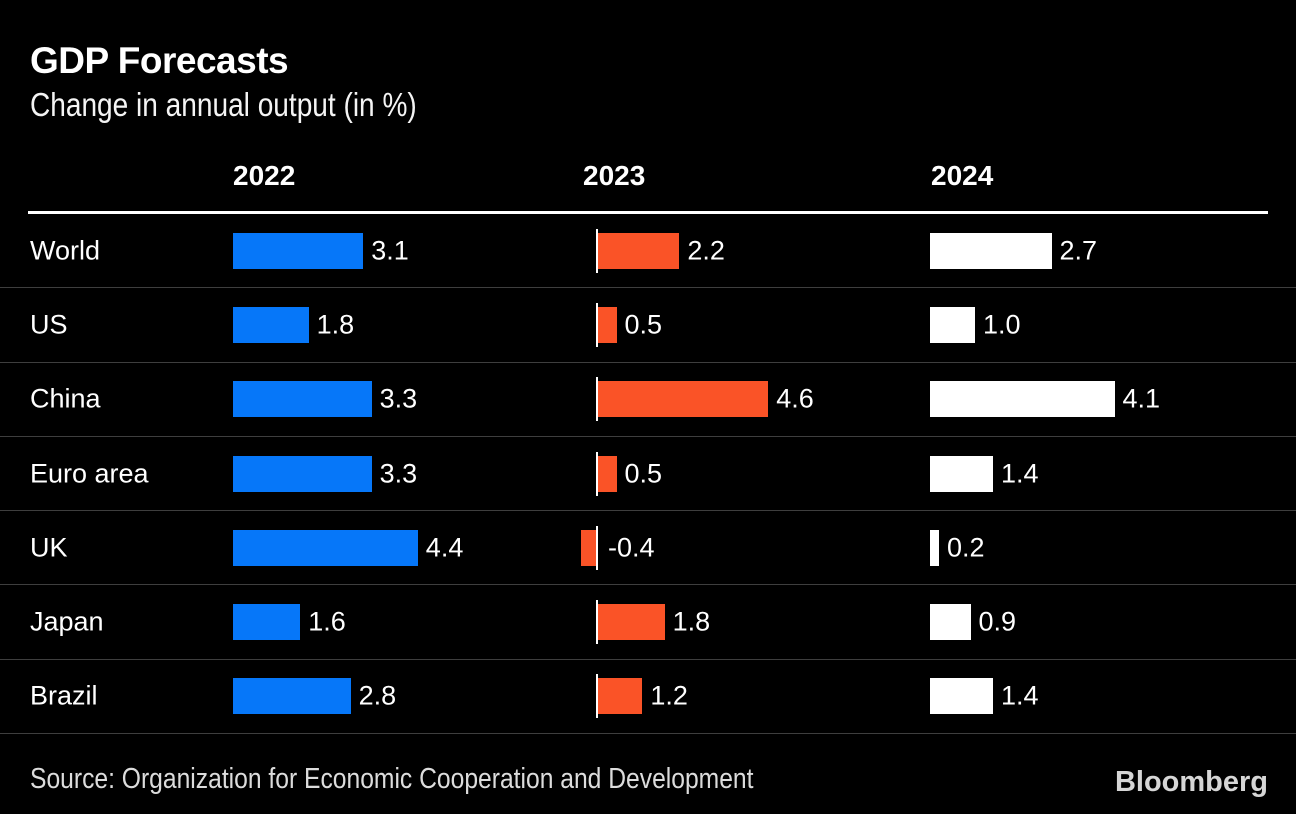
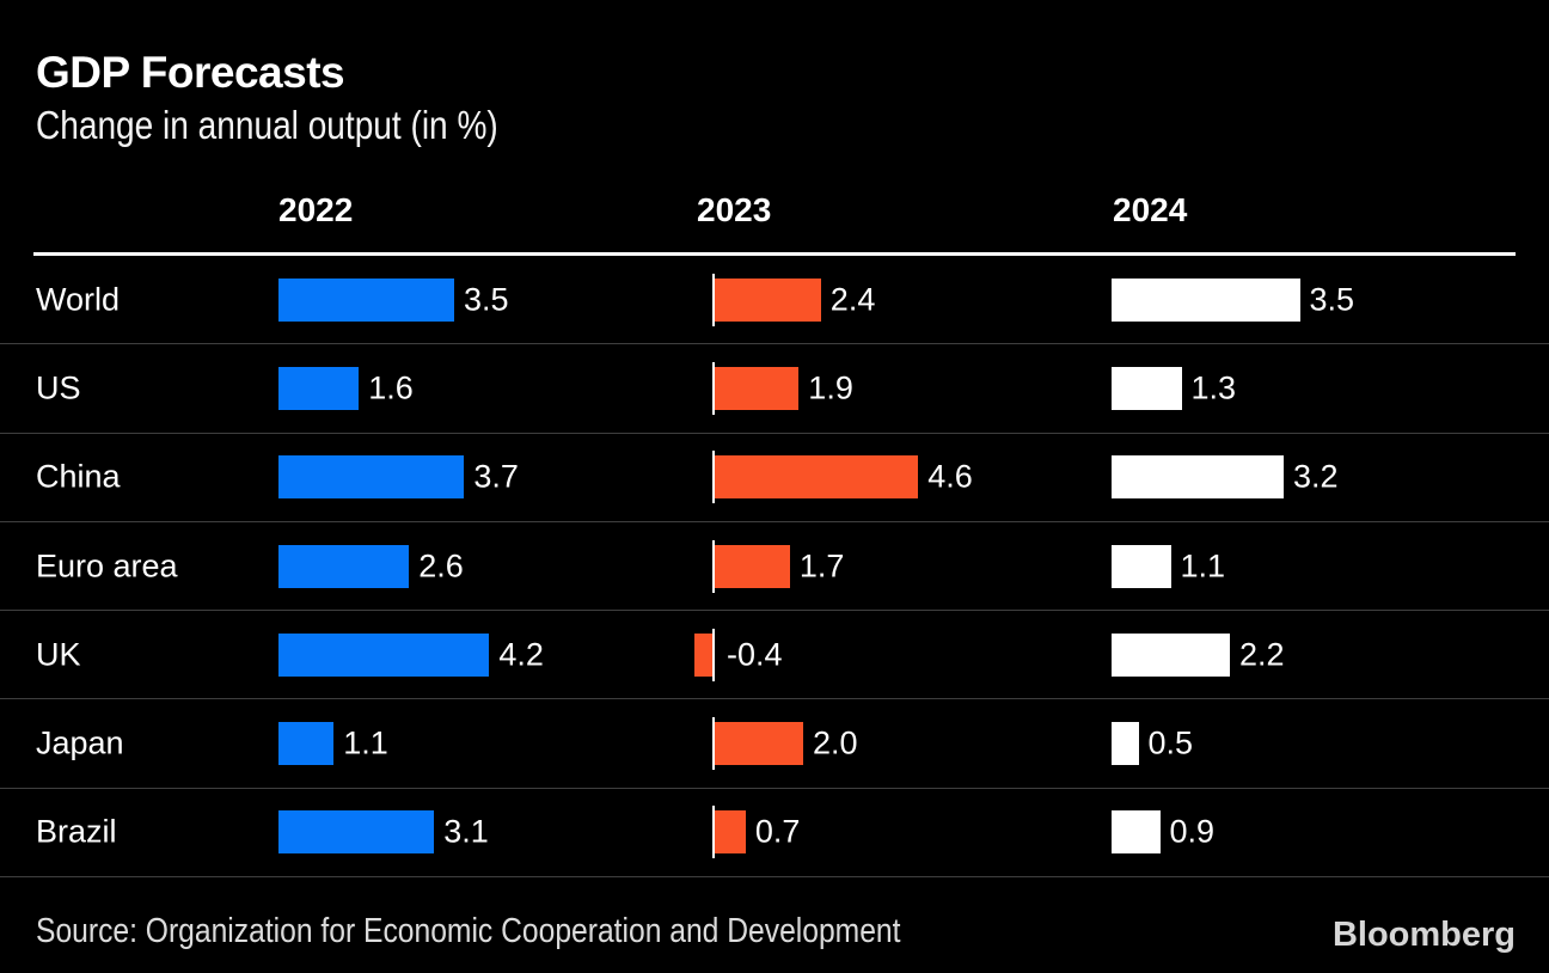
2022/World: 3.1 -> 3.5
2023/World: 2.2 -> 2.4
2024/World: 2.7 -> 3.5
2022/US: 1.8 -> 1.6
2023/US: 0.5 -> 1.9
2024/US: 1.0 -> 1.3
2022/China: 3.3 -> 3.7
2024/China: 4.1 -> 3.2
2022/Euro area: 3.3 -> 2.6
2023/Euro area: 0.5 -> 1.7
2024/Euro area: 1.4 -> 1.1
2022/UK: 4.4 -> 4.2
2024/UK: 0.2 -> 2.2
2022/Japan: 1.6 -> 1.1
2023/Japan: 1.8 -> 2.0
2024/Japan: 0.9 -> 0.5
2022/Brazil: 2.8 -> 3.1
2023/Brazil: 1.2 -> 0.7
2024/Brazil: 1.4 -> 0.9
